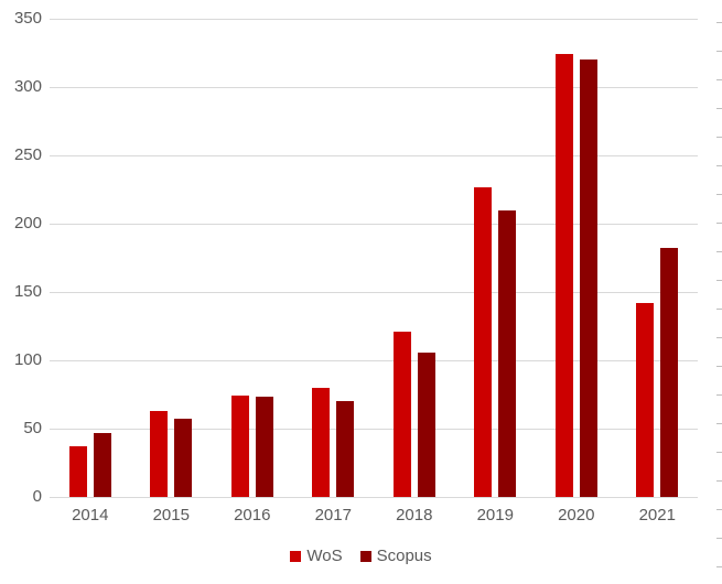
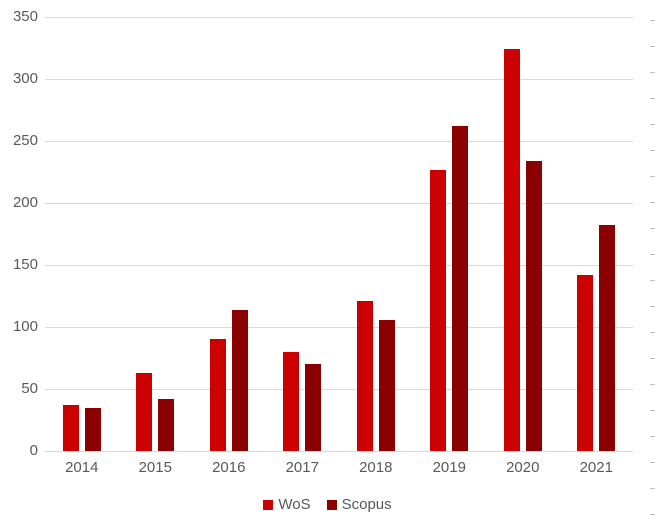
Scopus/2014: 47 -> 35
Scopus/2015: 57 -> 42
WoS/2016: 74 -> 90
Scopus/2016: 73 -> 114
Scopus/2019: 210 -> 262
Scopus/2020: 320 -> 234
